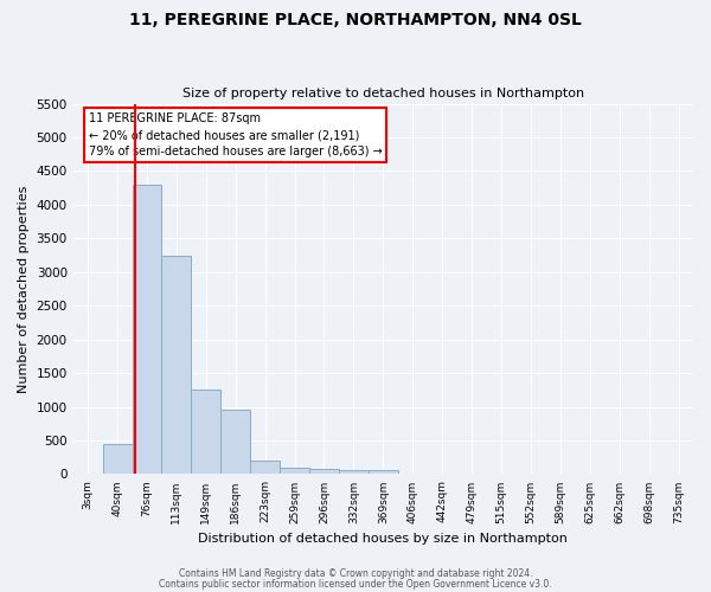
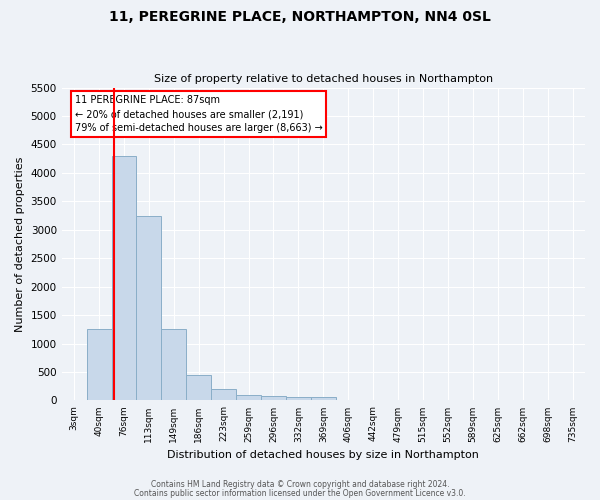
40sqm: 440 -> 1250
186sqm: 960 -> 450
